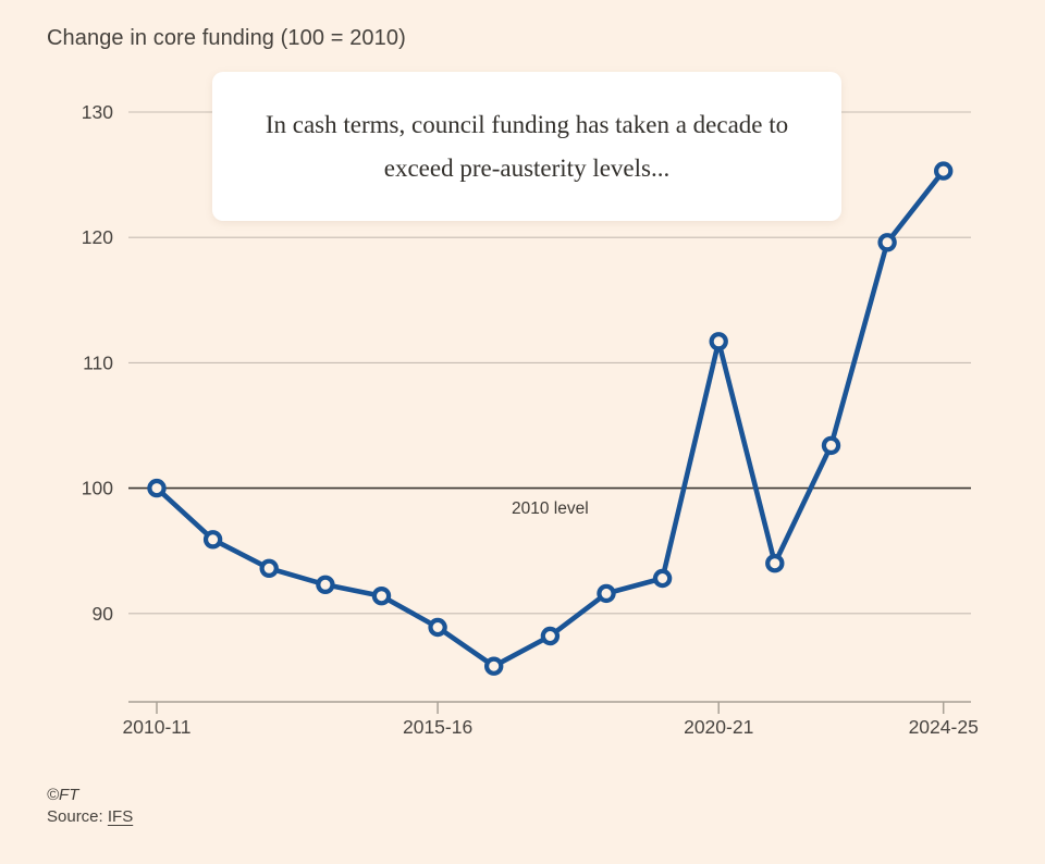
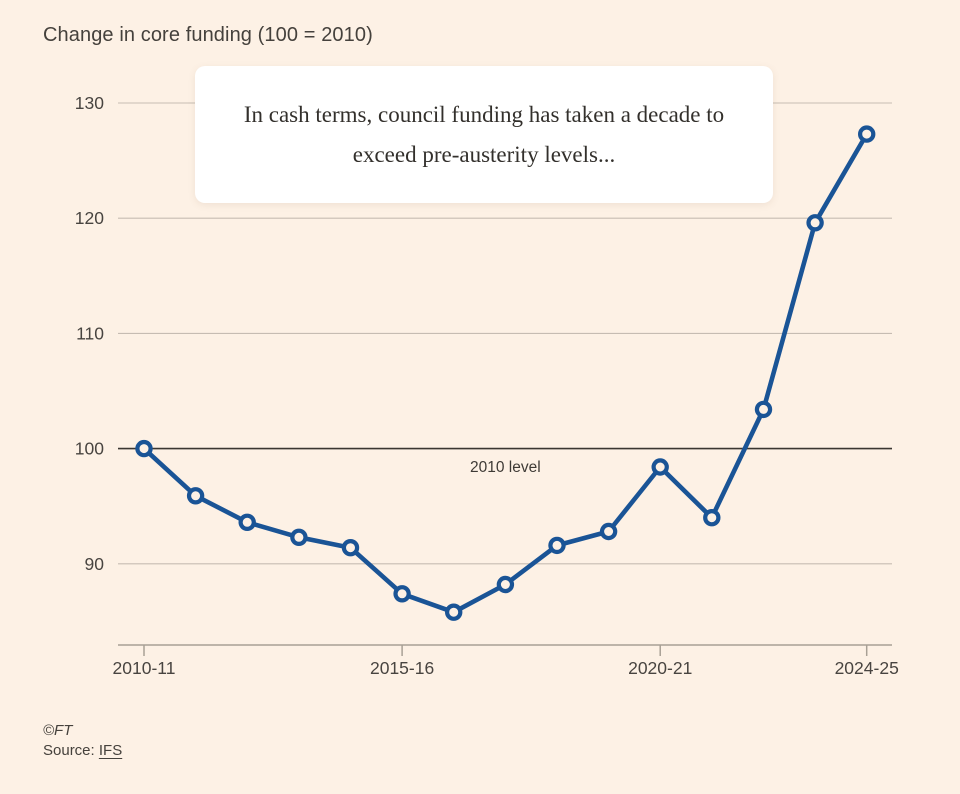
2015-16: 88.9 -> 87.4
2020-21: 111.7 -> 98.4
2024-25: 125.3 -> 127.3
